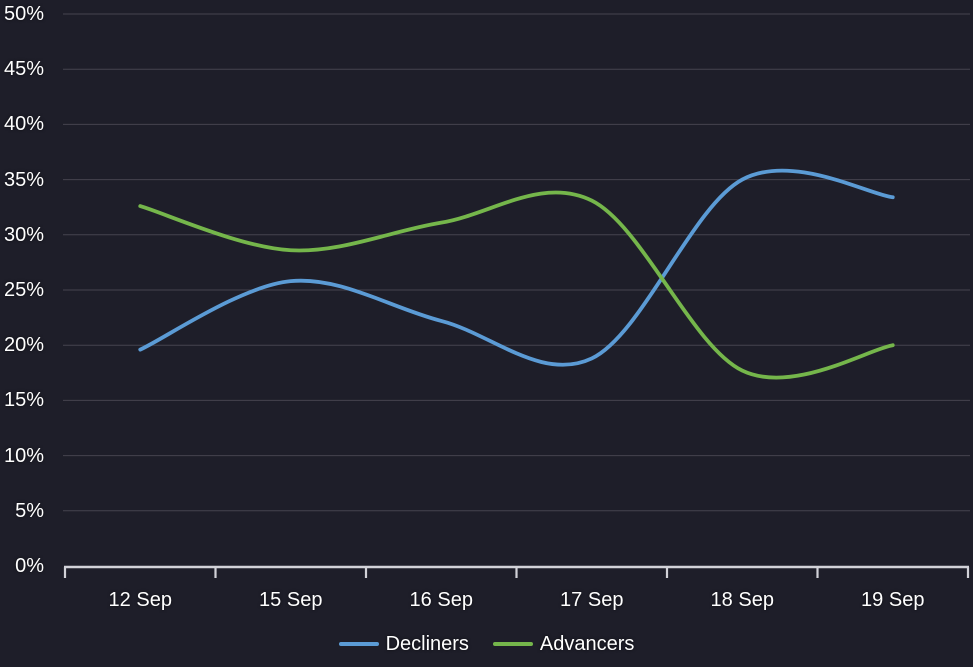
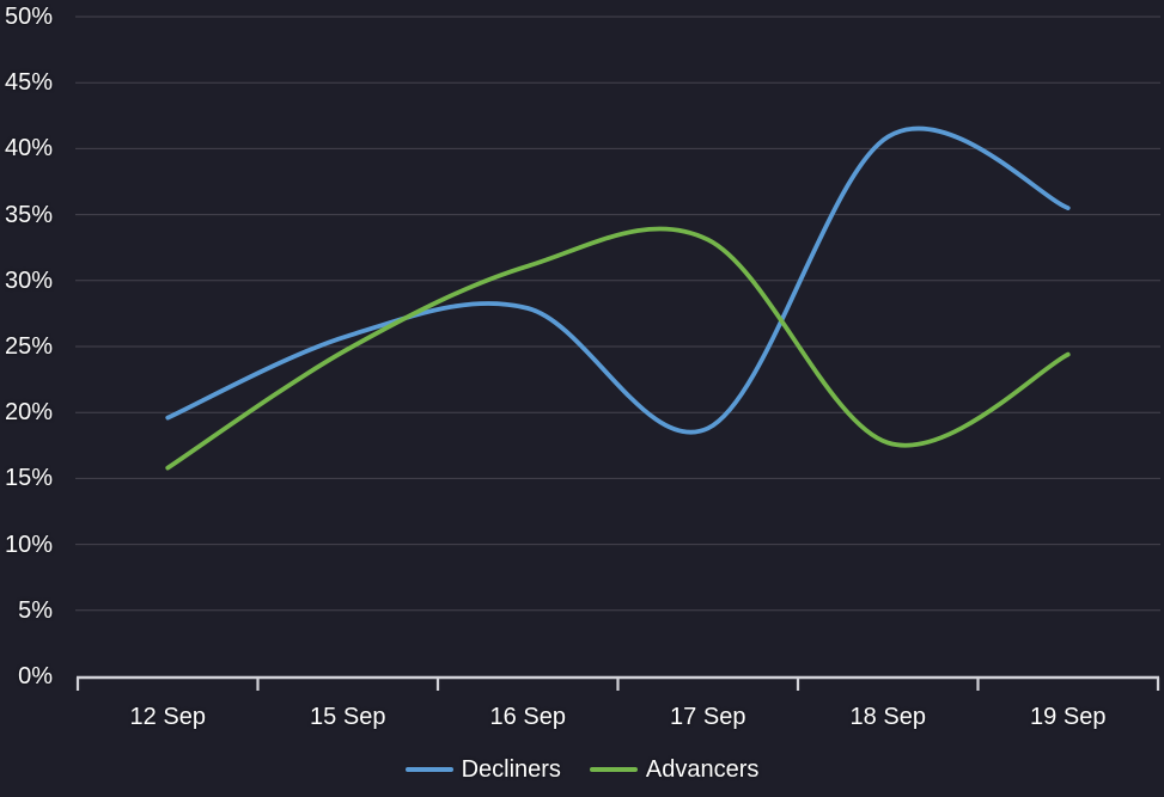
Advancers/12 Sep: 32.6% -> 15.8%
Advancers/15 Sep: 28.6% -> 24.8%
Decliners/16 Sep: 22.2% -> 27.9%
Decliners/18 Sep: 35.0% -> 40.9%
Decliners/19 Sep: 33.4% -> 35.5%
Advancers/19 Sep: 20.0% -> 24.4%
